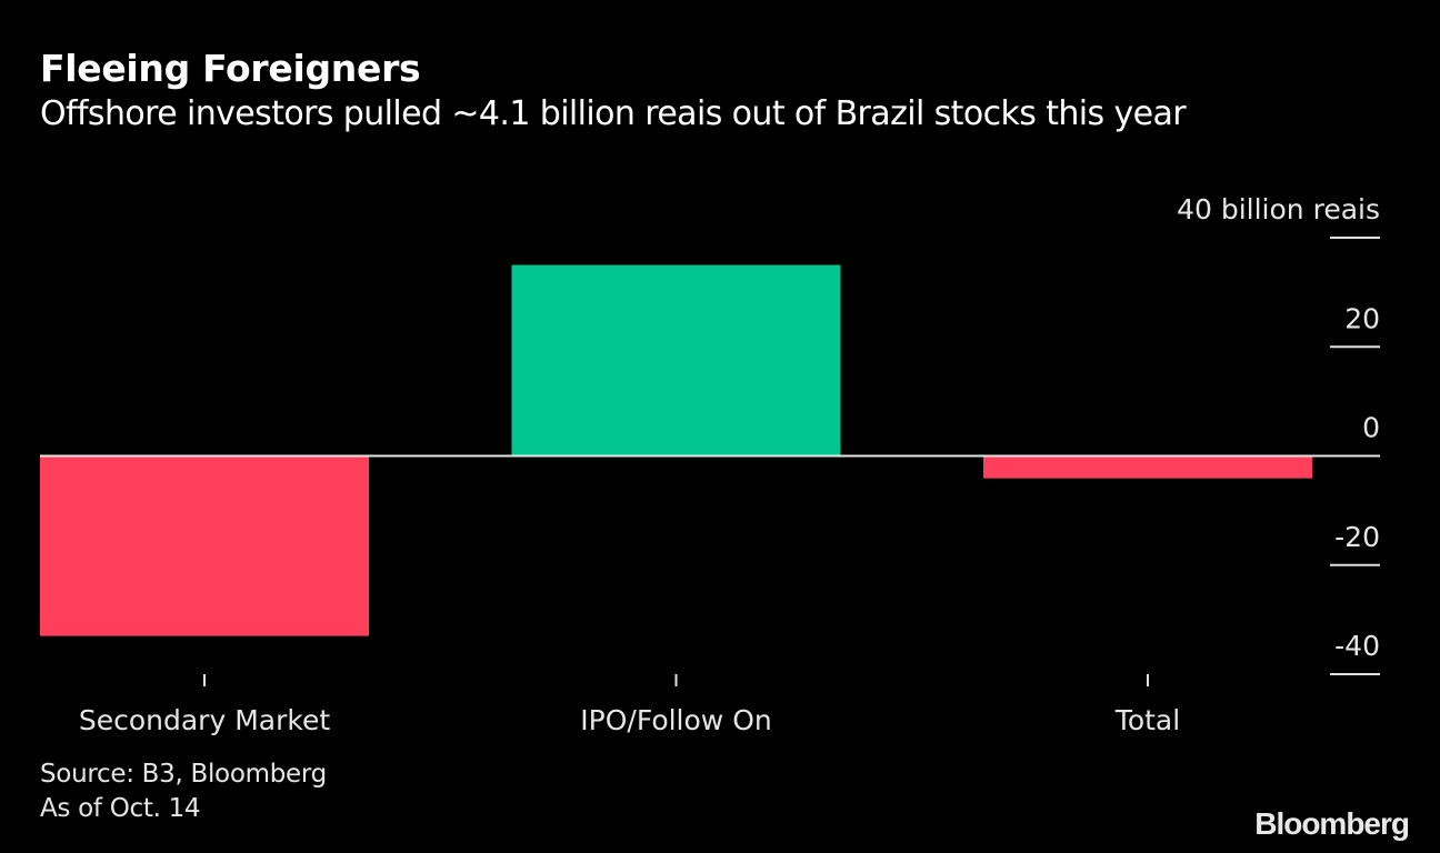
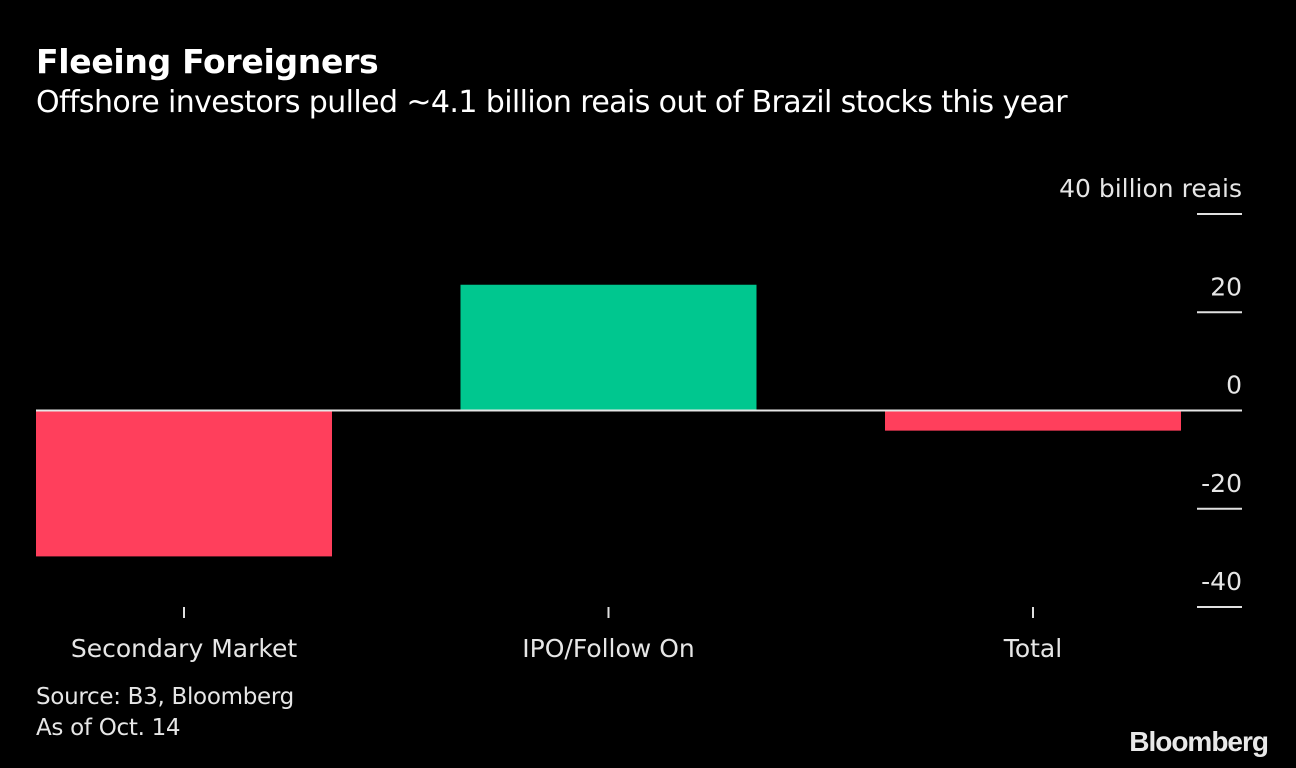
Secondary Market: -33 -> -30
IPO/Follow On: 35 -> 26
